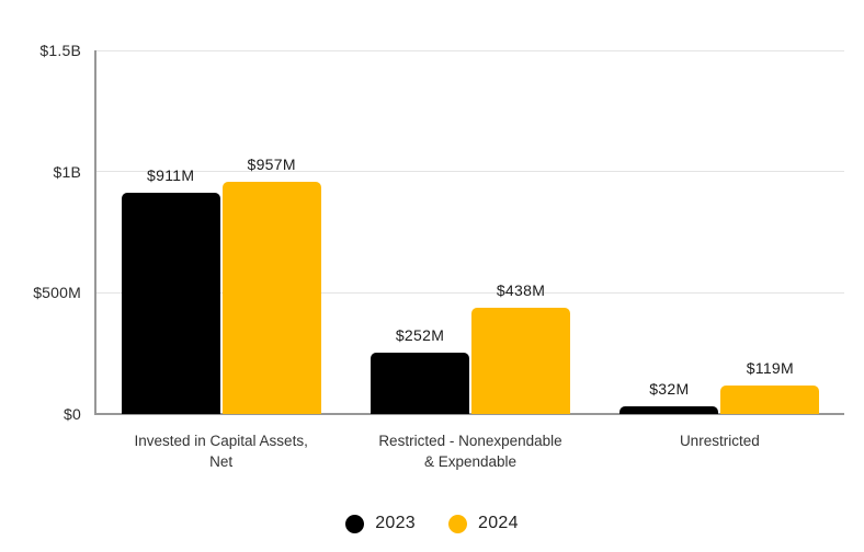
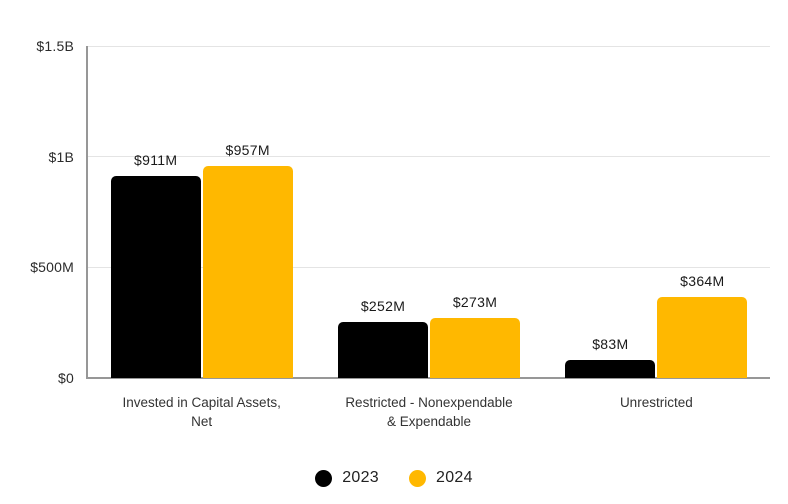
2024/Restricted - Nonexpendable & Expendable: $438M -> $273M
2023/Unrestricted: $32M -> $83M
2024/Unrestricted: $119M -> $364M
